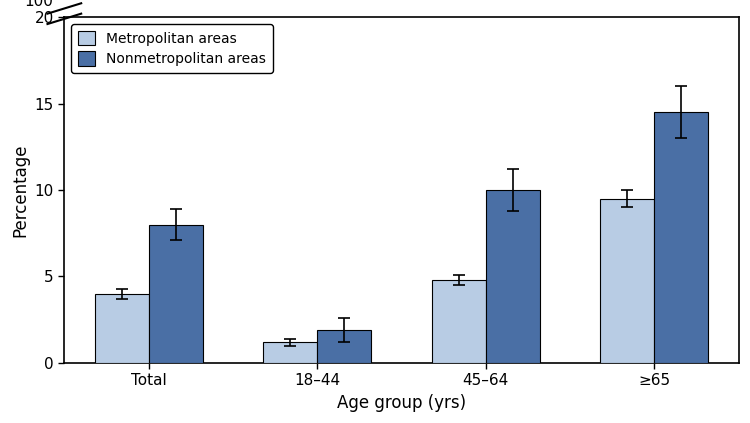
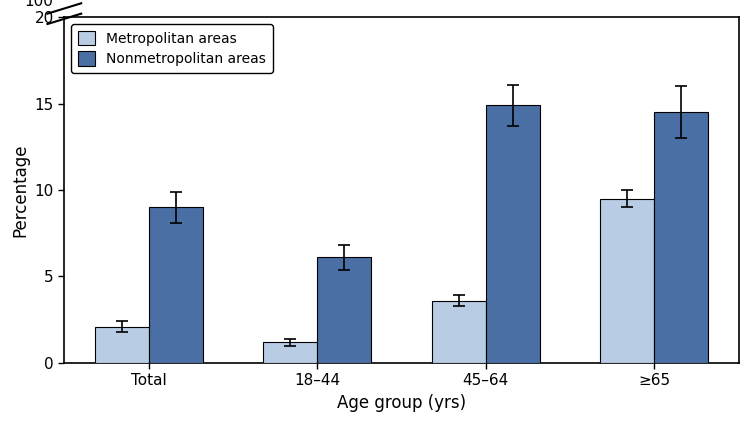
Metropolitan areas/Total: 4.0 -> 2.1
Nonmetropolitan areas/Total: 8.0 -> 9.0
Nonmetropolitan areas/18–44: 1.9 -> 6.1
Metropolitan areas/45–64: 4.8 -> 3.6
Nonmetropolitan areas/45–64: 10.0 -> 14.9
